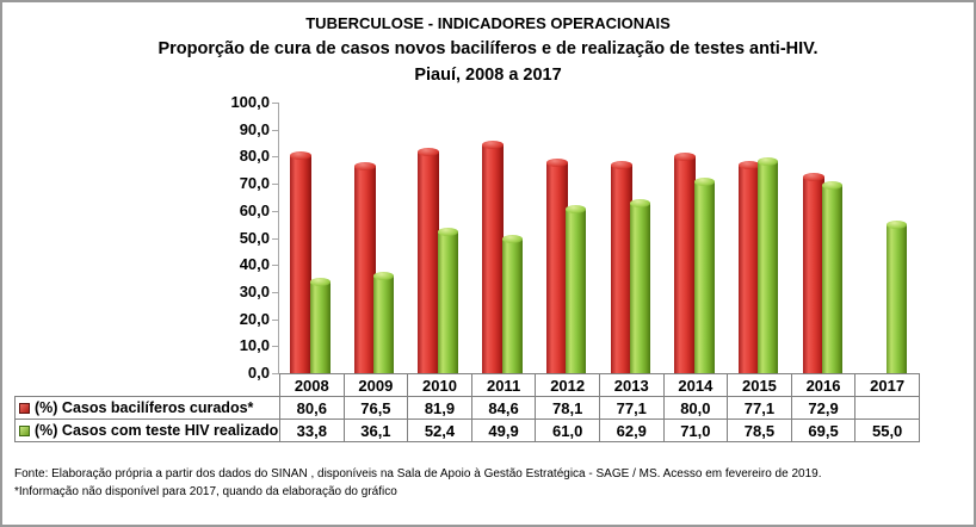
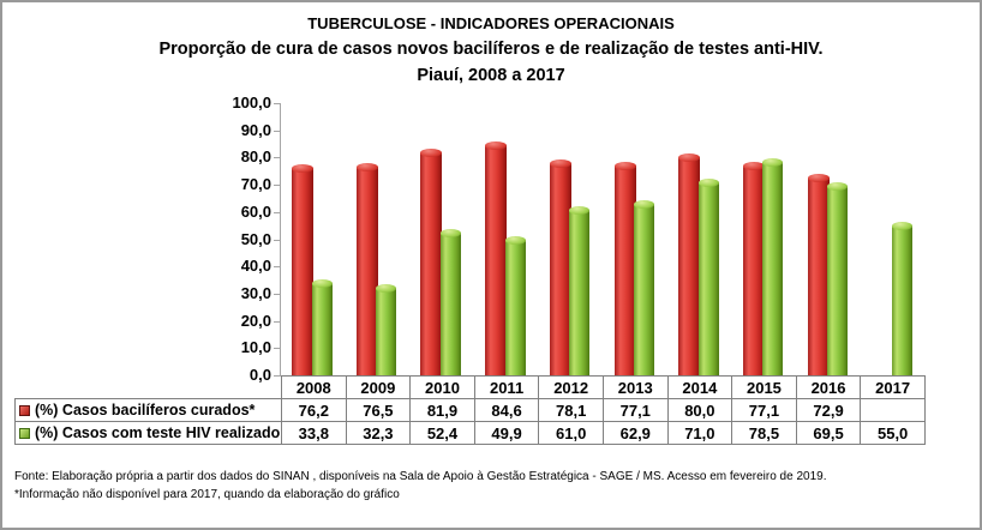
(%) Casos bacilíferos curados*/2008: 80,6 -> 76,2
(%) Casos com teste HIV realizado/2009: 36,1 -> 32,3
